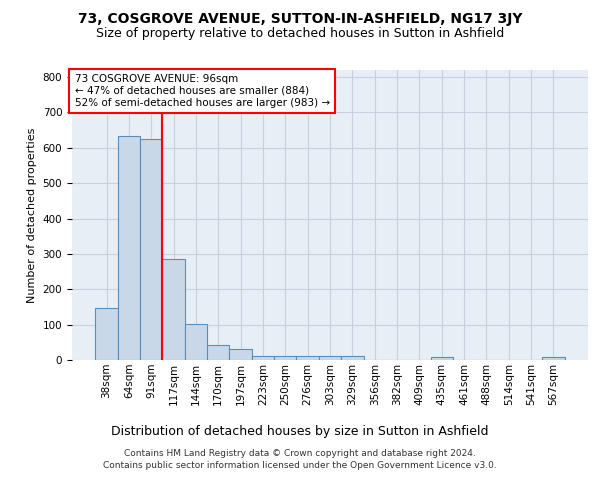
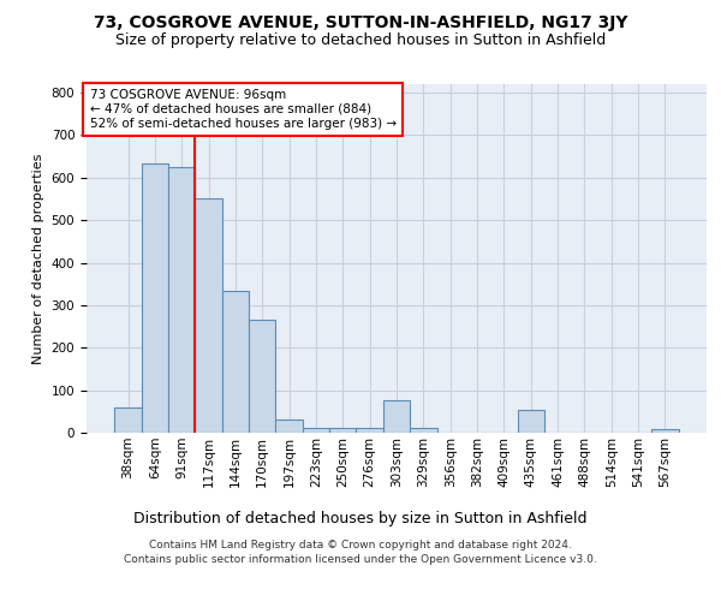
38sqm: 148 -> 60
117sqm: 287 -> 550
144sqm: 101 -> 335
170sqm: 43 -> 265
303sqm: 10 -> 75
435sqm: 8 -> 55
